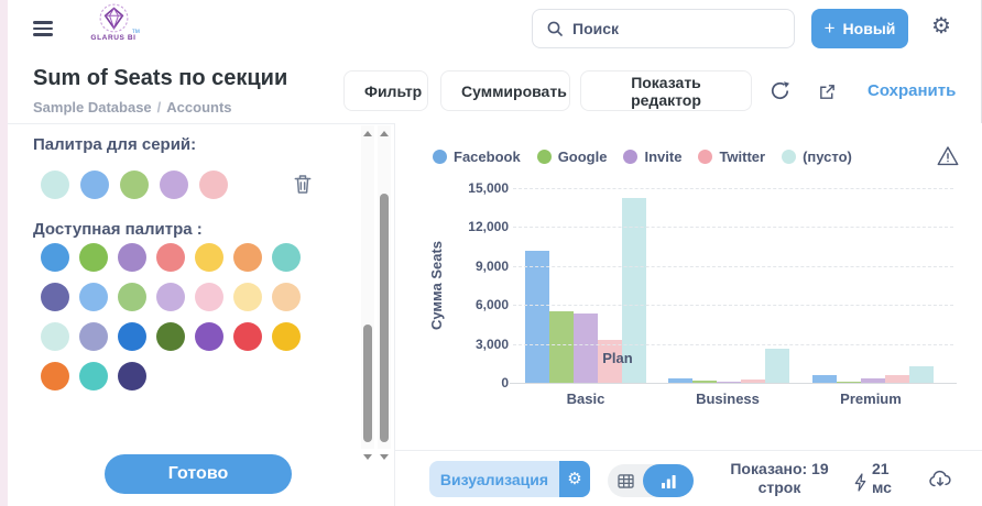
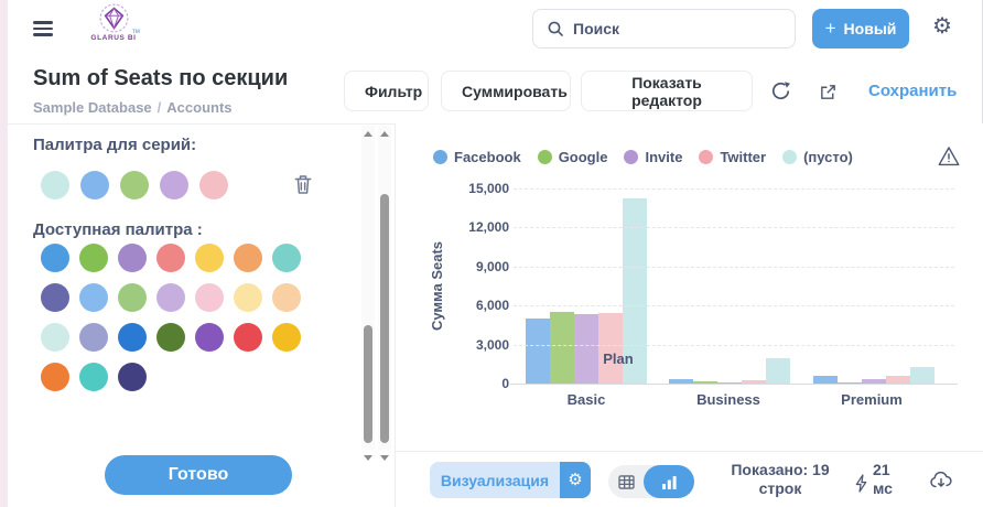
Facebook/Basic: 10200 -> 5000
Twitter/Basic: 3300 -> 5400
(пусто)/Business: 2600 -> 2000
